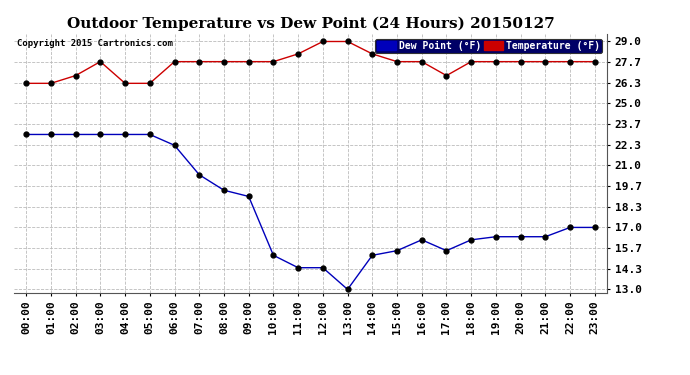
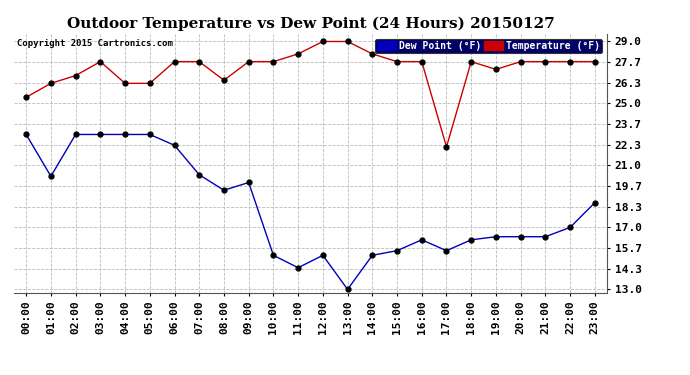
Temperature (°F)/00:00: 26.3 -> 25.4
Dew Point (°F)/01:00: 23.0 -> 20.3
Temperature (°F)/08:00: 27.7 -> 26.5
Dew Point (°F)/09:00: 19.0 -> 19.9
Dew Point (°F)/12:00: 14.4 -> 15.2
Temperature (°F)/17:00: 26.8 -> 22.2
Temperature (°F)/19:00: 27.7 -> 27.2
Dew Point (°F)/23:00: 17.0 -> 18.6
